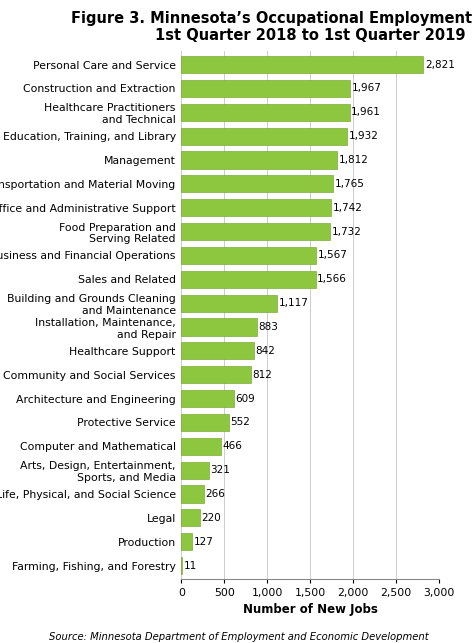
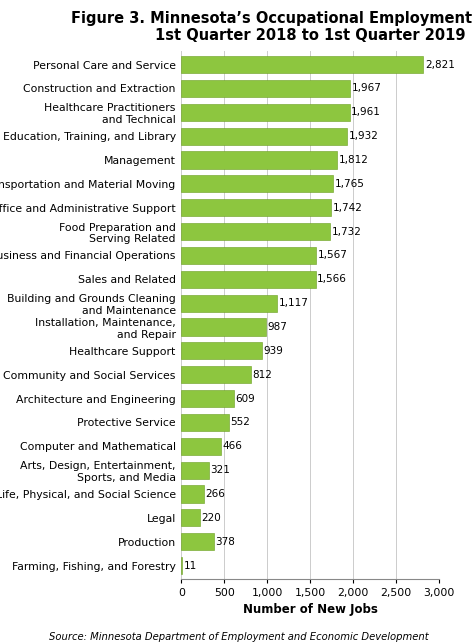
Installation, Maintenance, and Repair: 883 -> 987
Healthcare Support: 842 -> 939
Production: 127 -> 378
